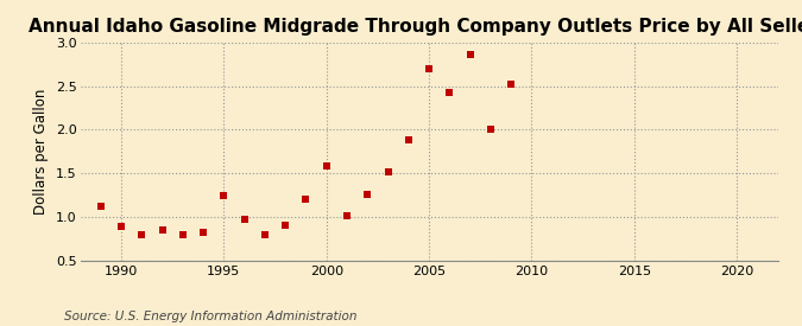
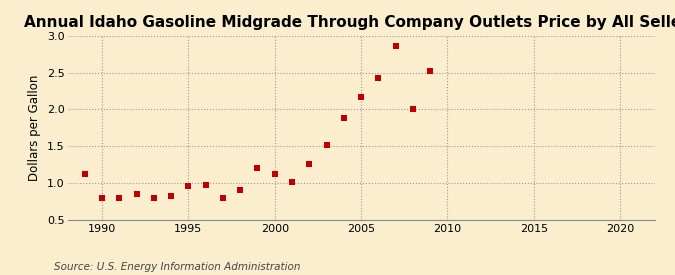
1990: 0.90 -> 0.80
1995: 1.24 -> 0.96
2000: 1.58 -> 1.12
2005: 2.70 -> 2.17
